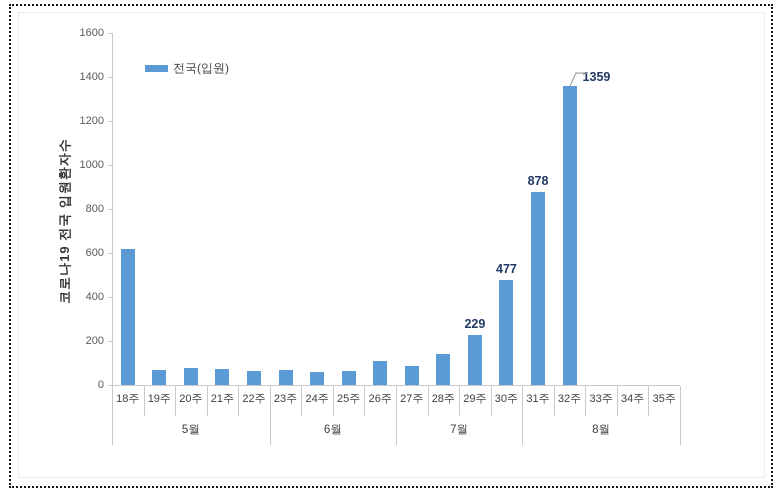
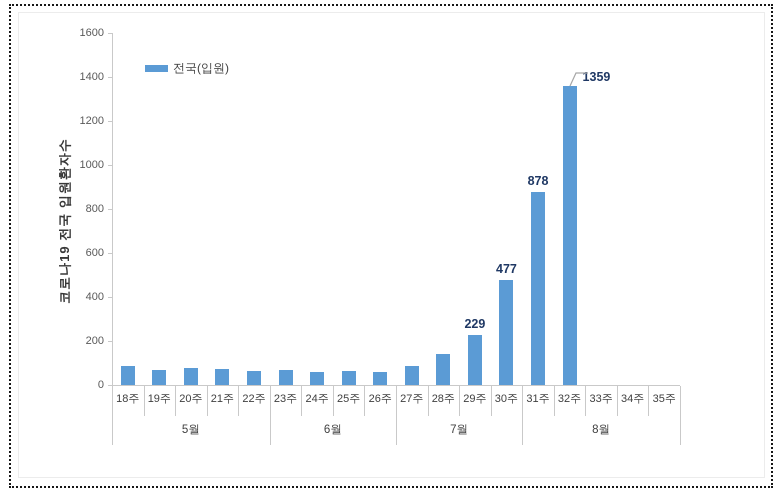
18주: 620 -> 80
26주: 110 -> 60
